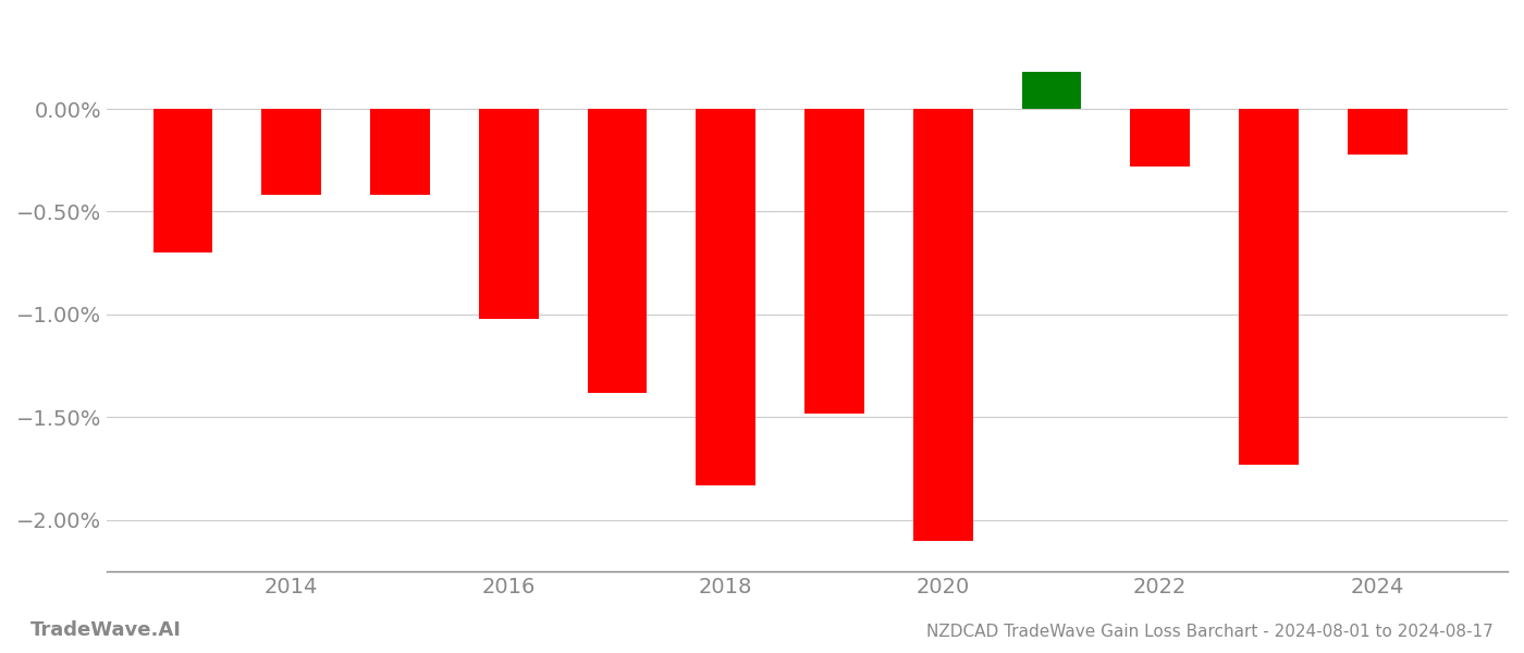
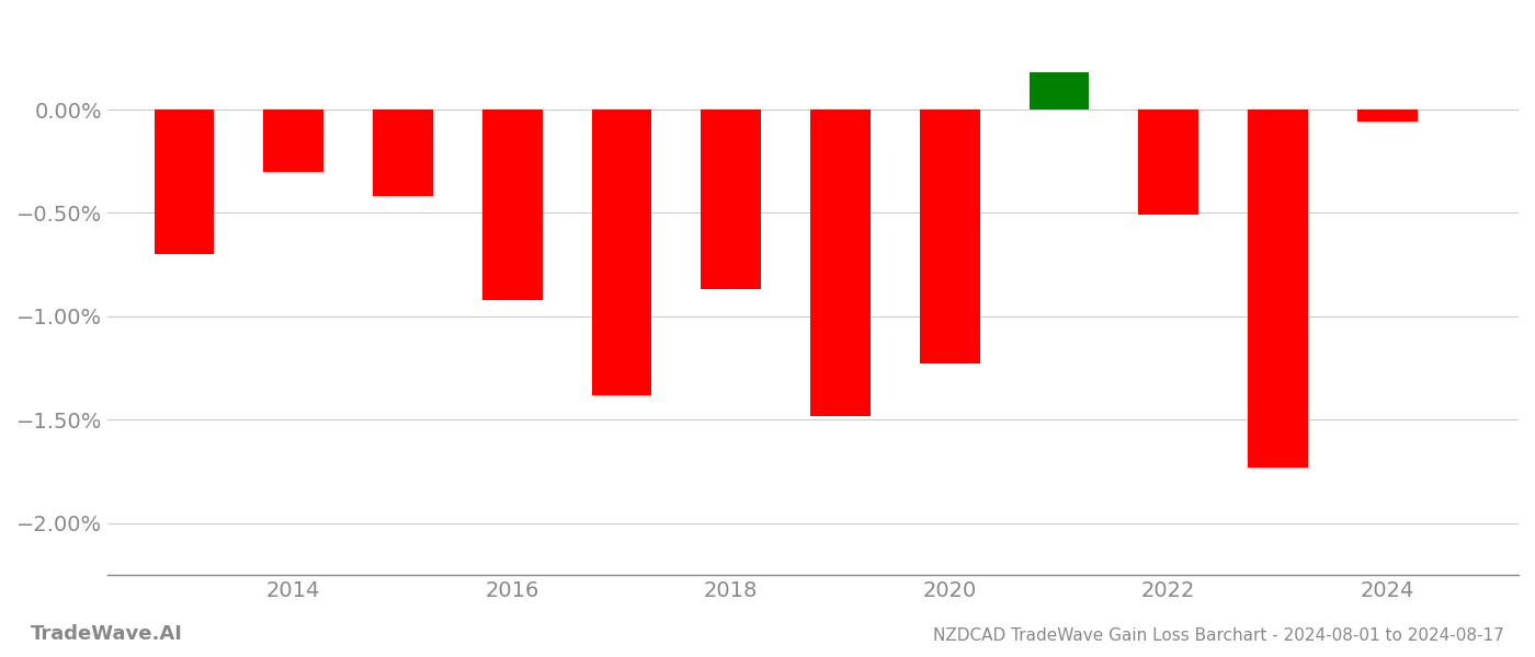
2014: -0.42% -> -0.30%
2016: -1.02% -> -0.92%
2018: -1.83% -> -0.87%
2020: -2.10% -> -1.23%
2022: -0.28% -> -0.51%
2024: -0.22% -> -0.06%
